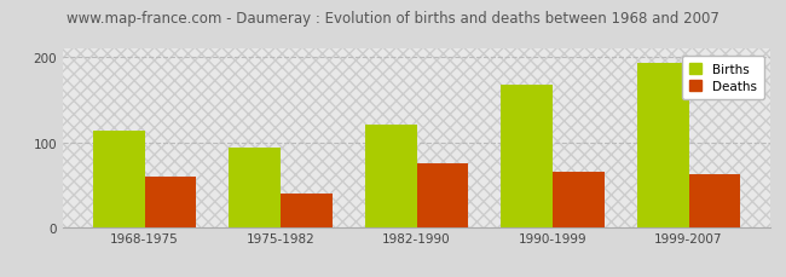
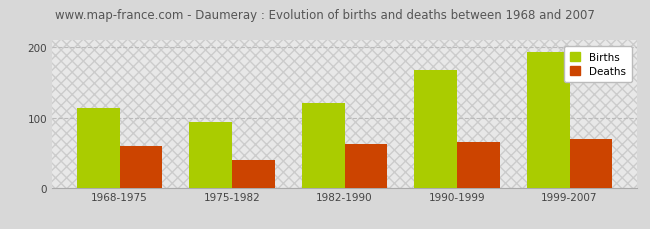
Deaths/1982-1990: 75 -> 62
Deaths/1999-2007: 62 -> 70
